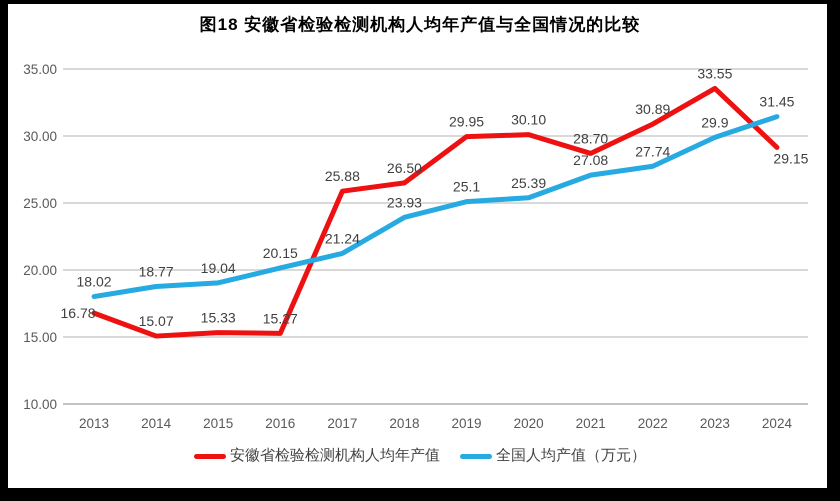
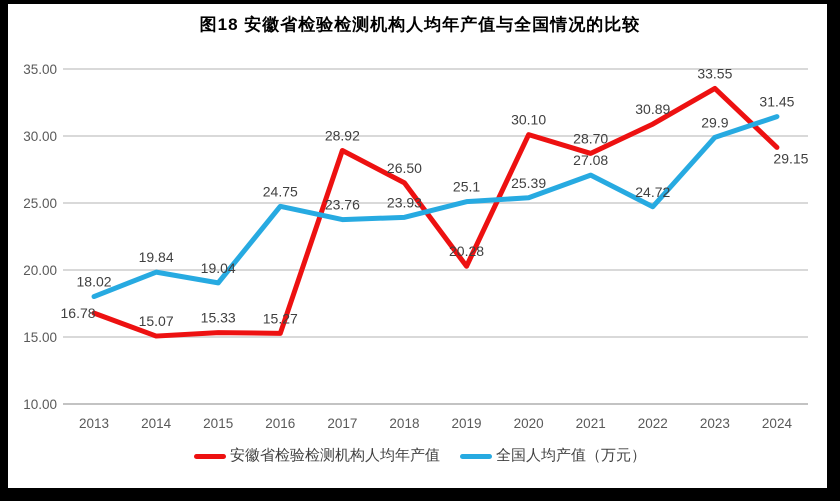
全国人均产值（万元）/2014: 18.77 -> 19.84
全国人均产值（万元）/2016: 20.15 -> 24.75
安徽省检验检测机构人均年产值/2017: 25.88 -> 28.92
全国人均产值（万元）/2017: 21.24 -> 23.76
安徽省检验检测机构人均年产值/2019: 29.95 -> 20.28
全国人均产值（万元）/2022: 27.74 -> 24.72
